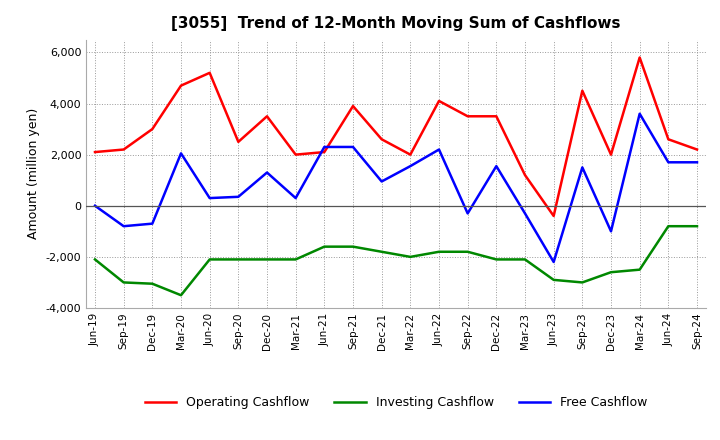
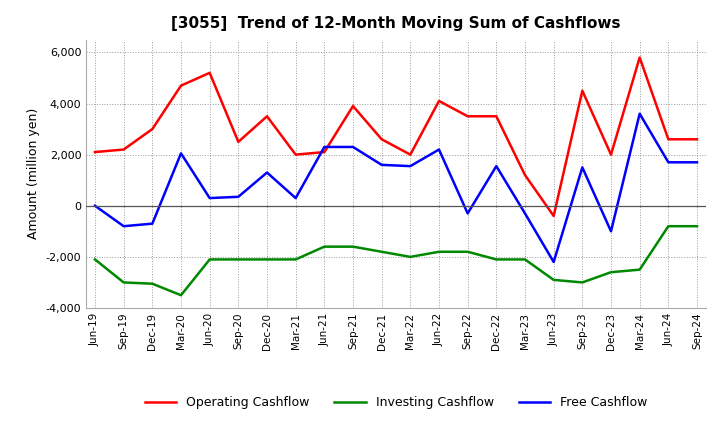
Free Cashflow/Dec-21: 950 -> 1,600
Operating Cashflow/Sep-24: 2,200 -> 2,600
